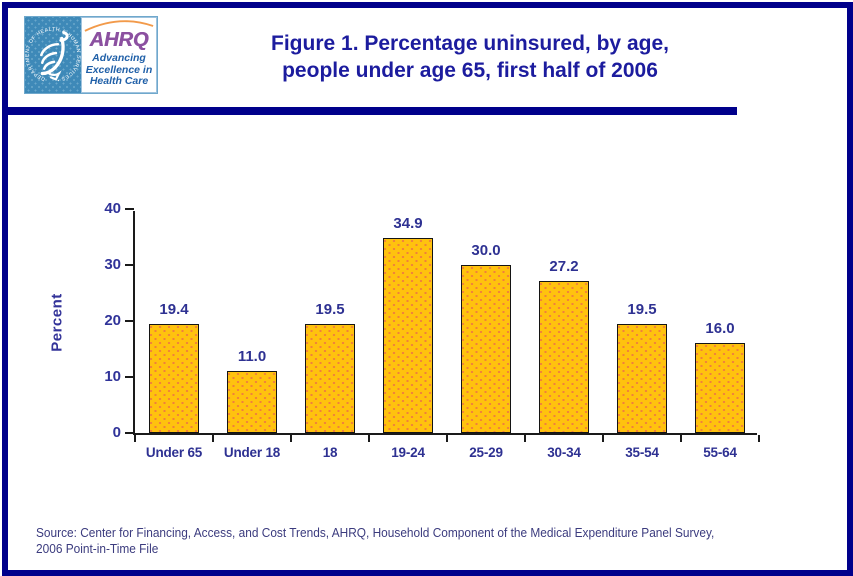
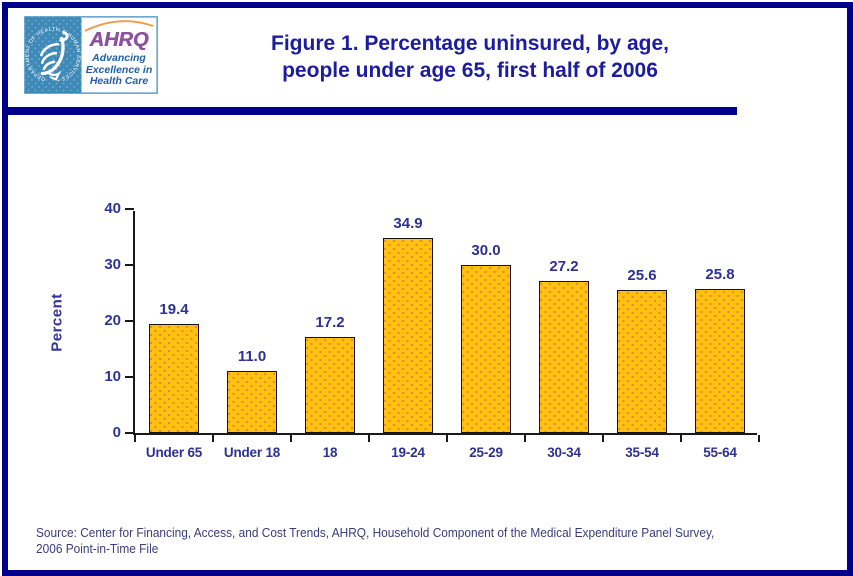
18: 19.5 -> 17.2
35-54: 19.5 -> 25.6
55-64: 16.0 -> 25.8
